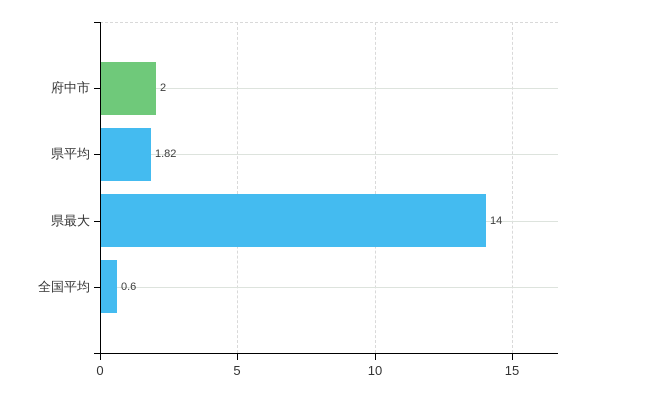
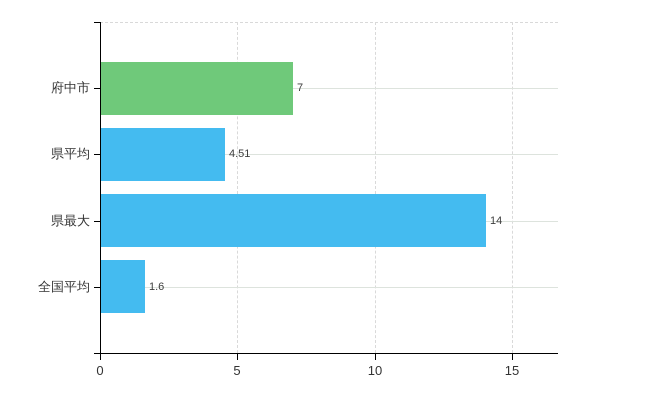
府中市: 2 -> 7
県平均: 1.82 -> 4.51
全国平均: 0.6 -> 1.6
